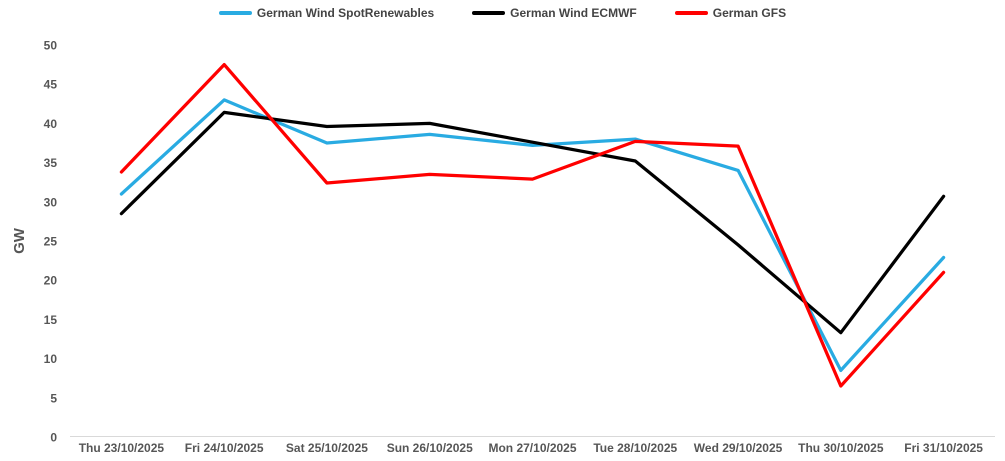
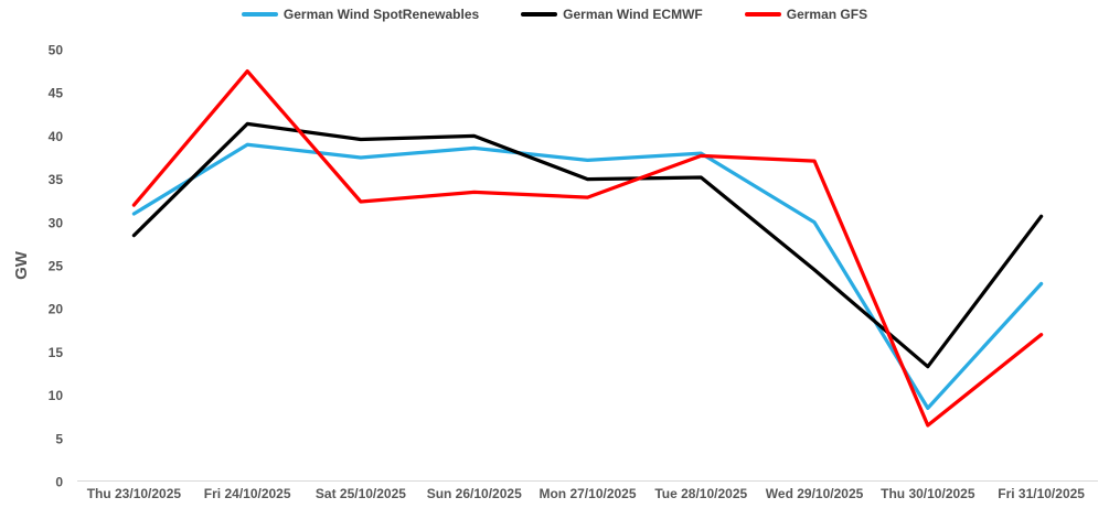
German GFS/Thu 23/10/2025: 34 -> 32
German Wind SpotRenewables/Fri 24/10/2025: 43 -> 39
German Wind ECMWF/Mon 27/10/2025: 38 -> 35
German Wind SpotRenewables/Wed 29/10/2025: 34 -> 30
German GFS/Fri 31/10/2025: 21 -> 17
